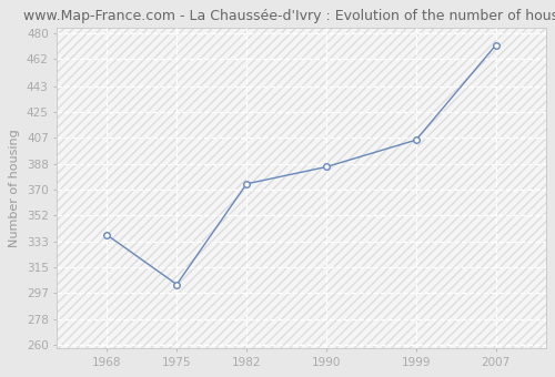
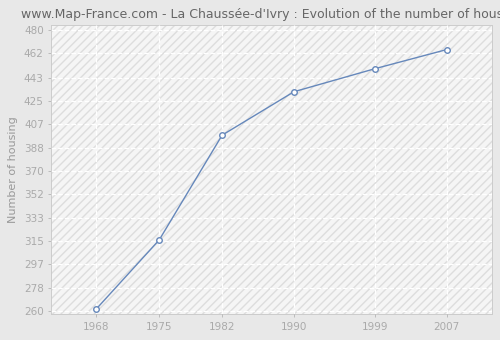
1968: 338 -> 262
1975: 303 -> 316
1982: 374 -> 398
1990: 386 -> 432
1999: 405 -> 450
2007: 472 -> 465
